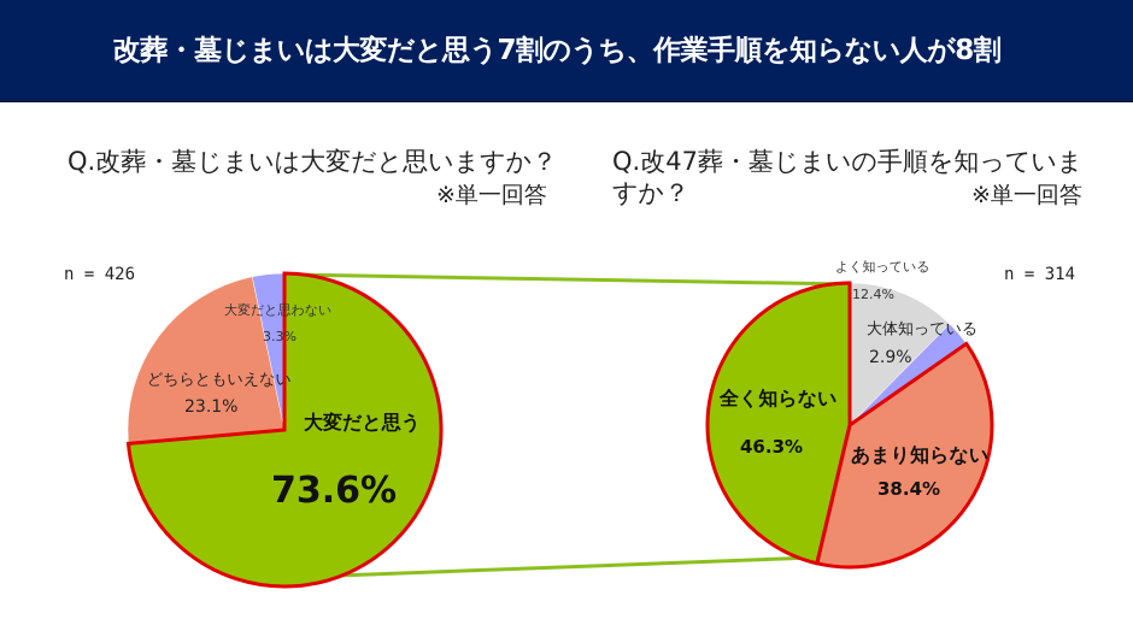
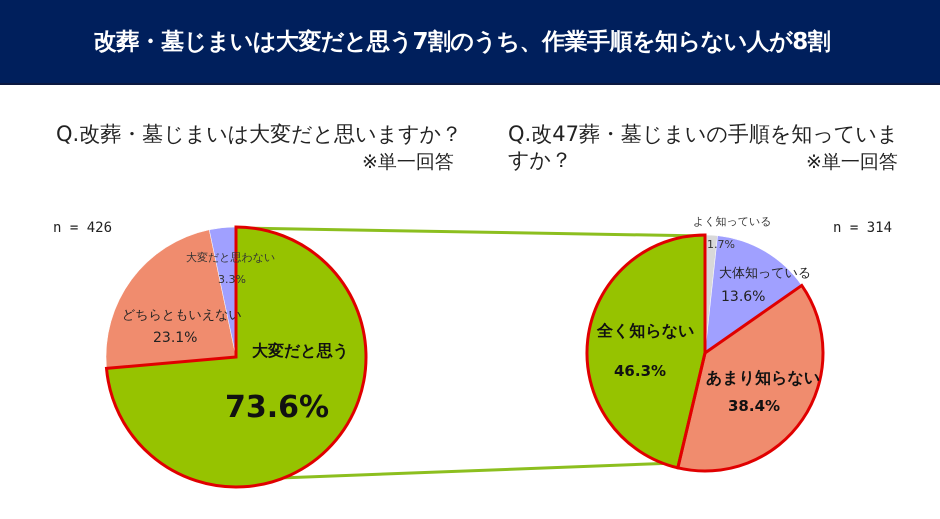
Q.改47葬・墓じまいの手順を知っていますか？/よく知っている: 12.4% -> 1.7%
Q.改47葬・墓じまいの手順を知っていますか？/大体知っている: 2.9% -> 13.6%
